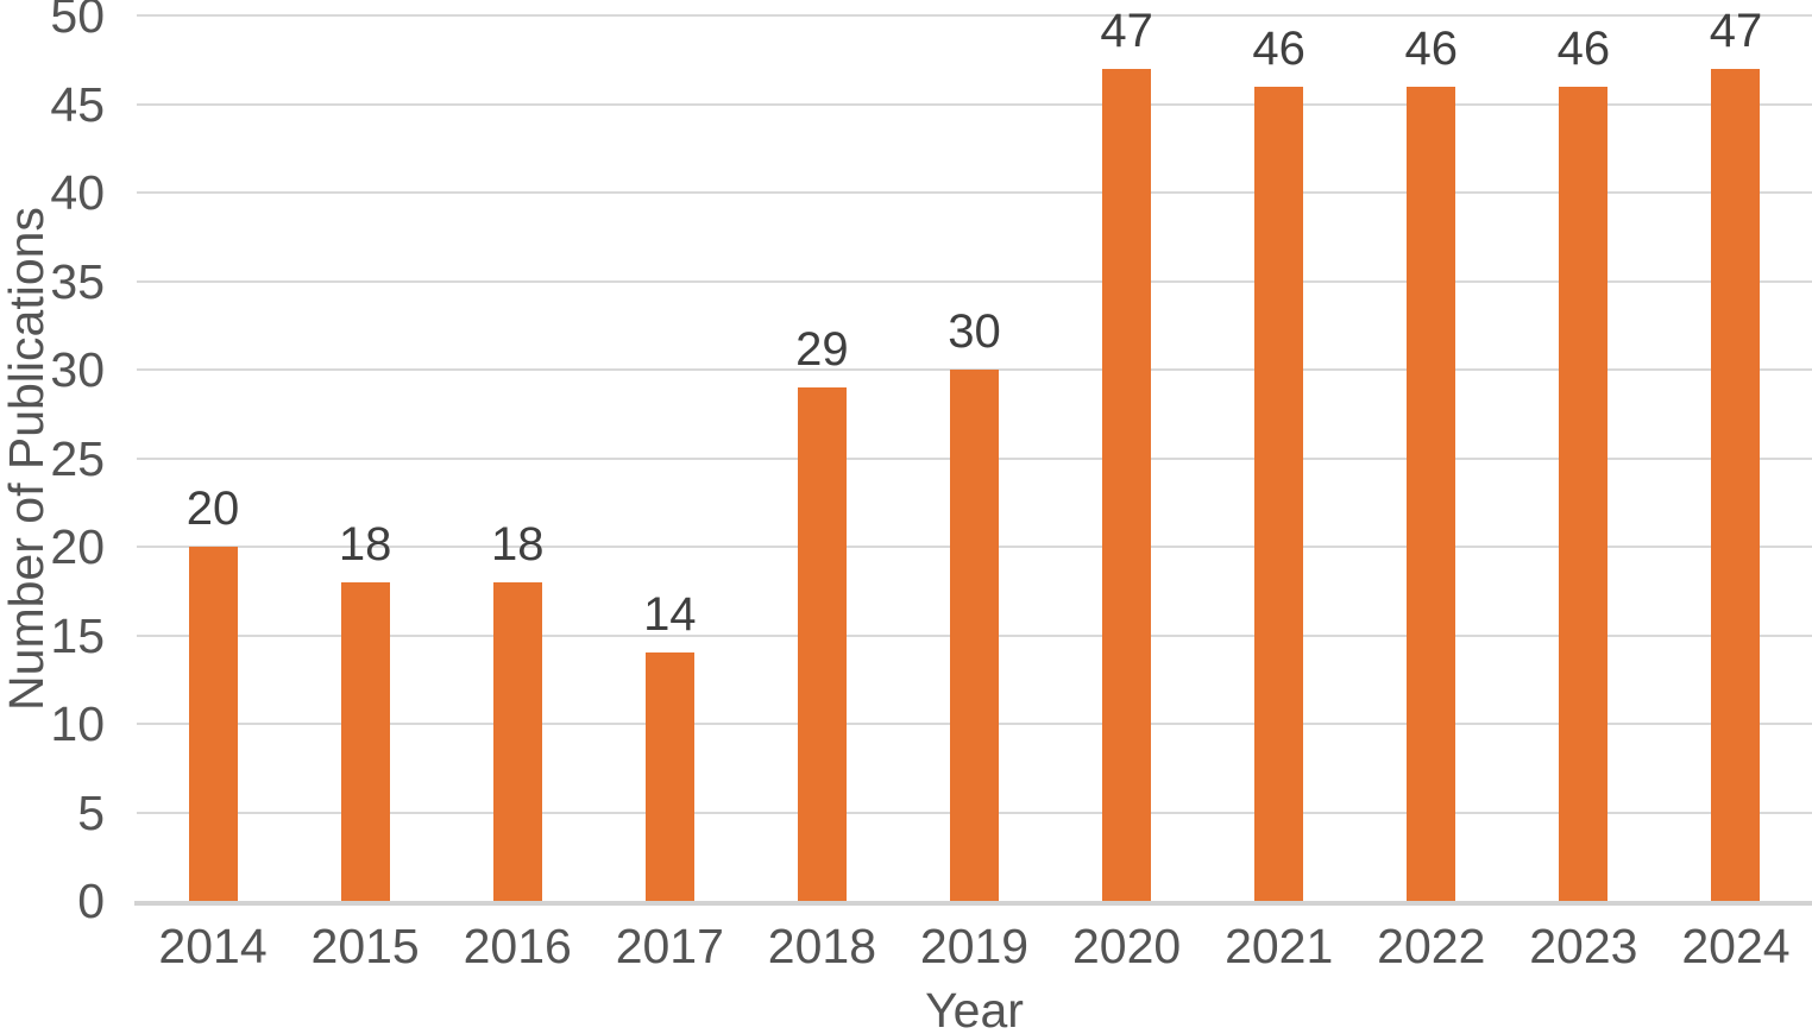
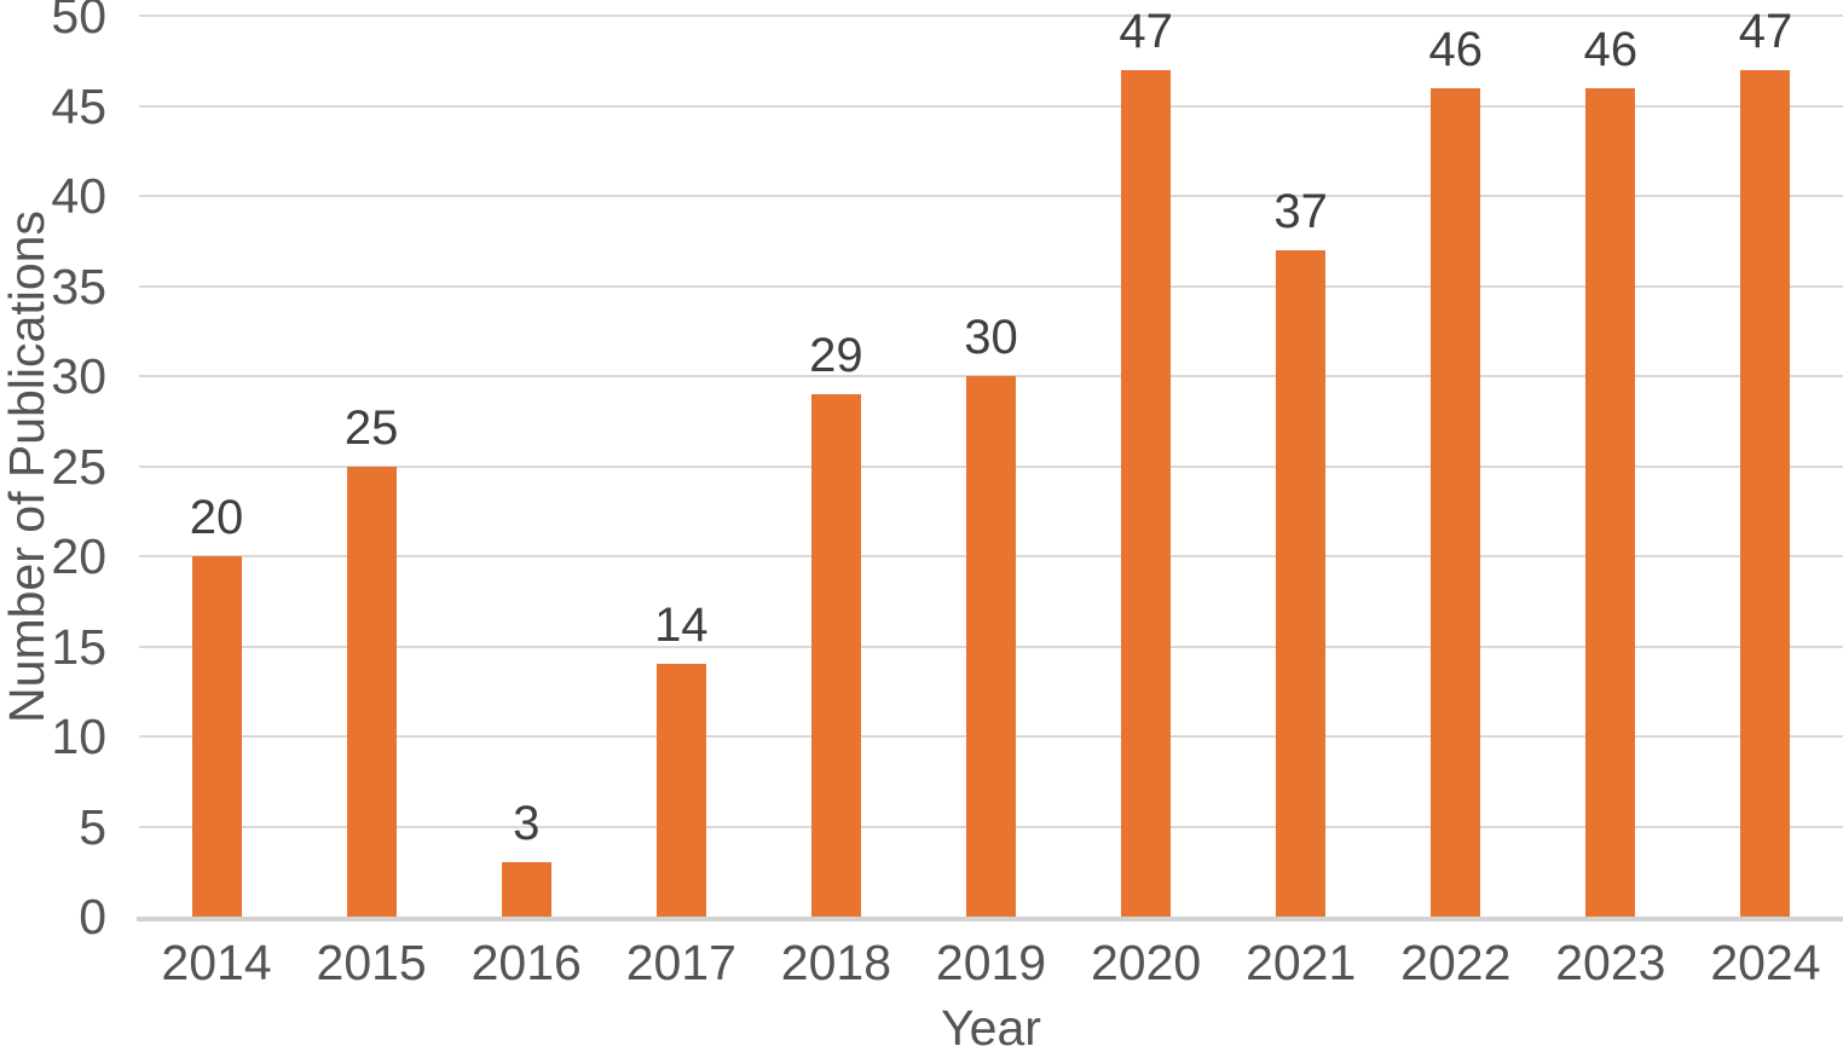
2015: 18 -> 25
2016: 18 -> 3
2021: 46 -> 37
